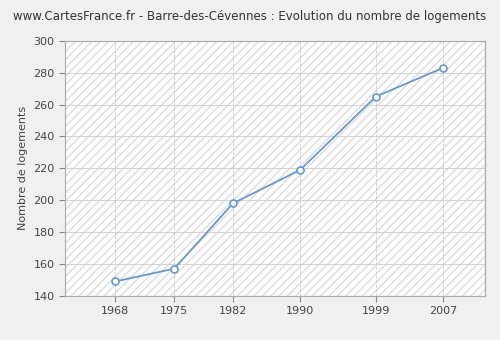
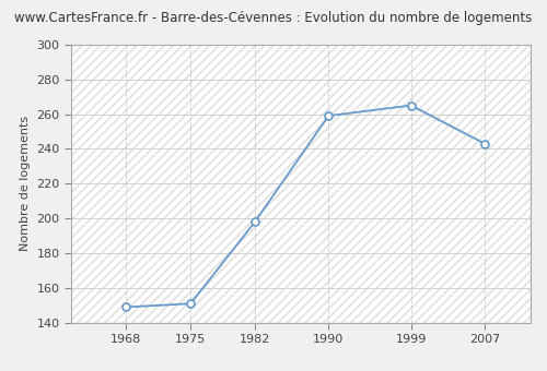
1975: 157 -> 151
1990: 219 -> 259
2007: 283 -> 243
